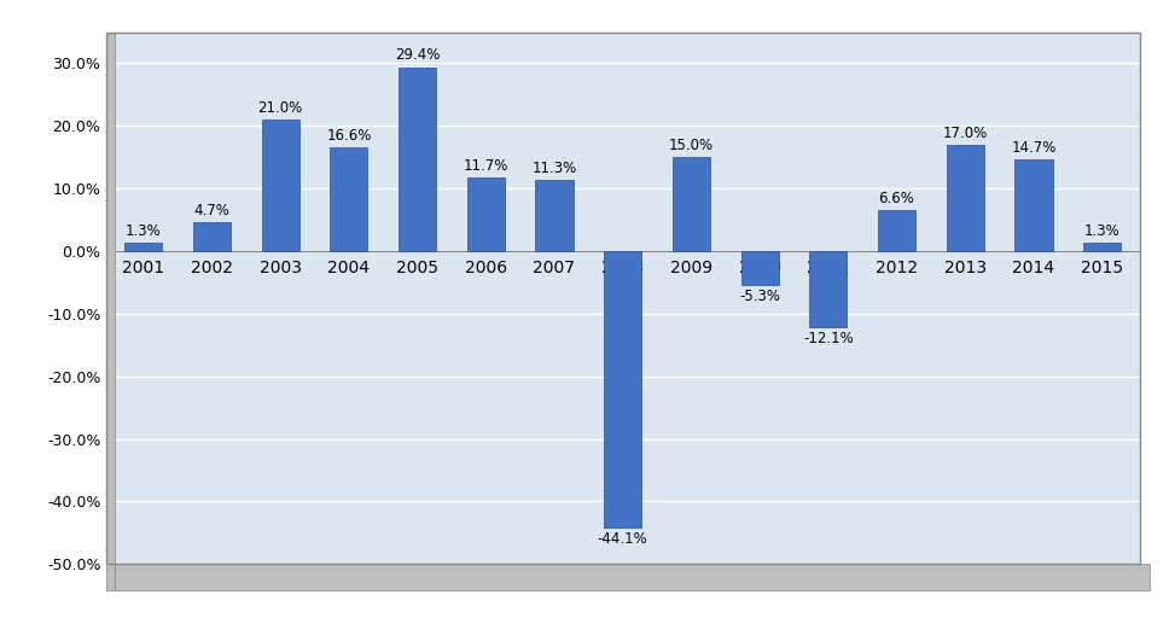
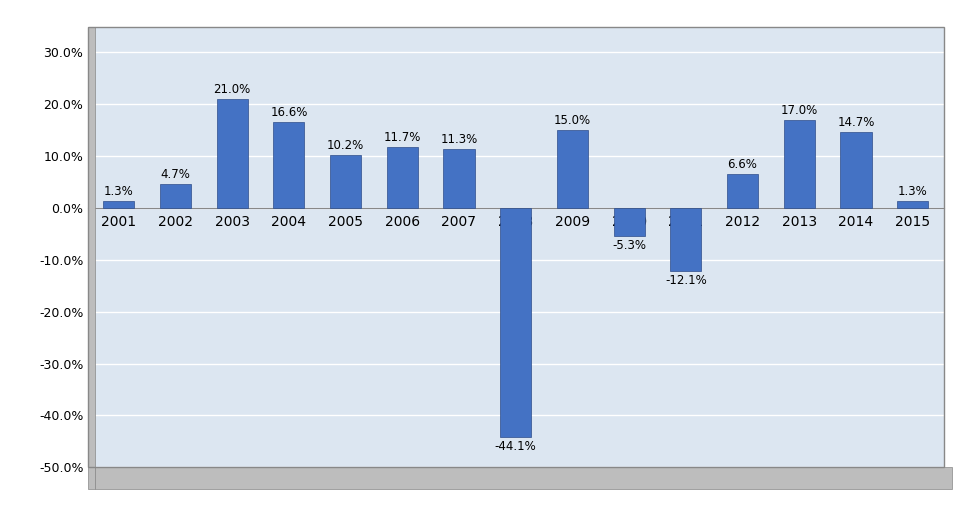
2005: 29.4% -> 10.2%
